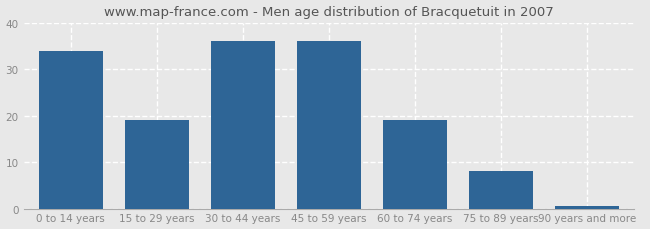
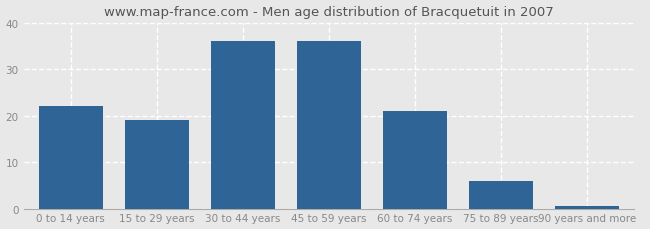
0 to 14 years: 34.0 -> 22.0
60 to 74 years: 19.0 -> 21.0
75 to 89 years: 8.0 -> 6.0
